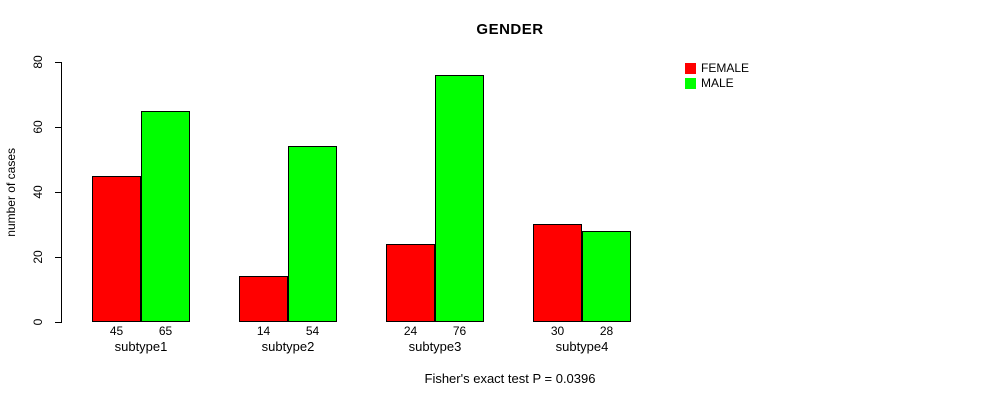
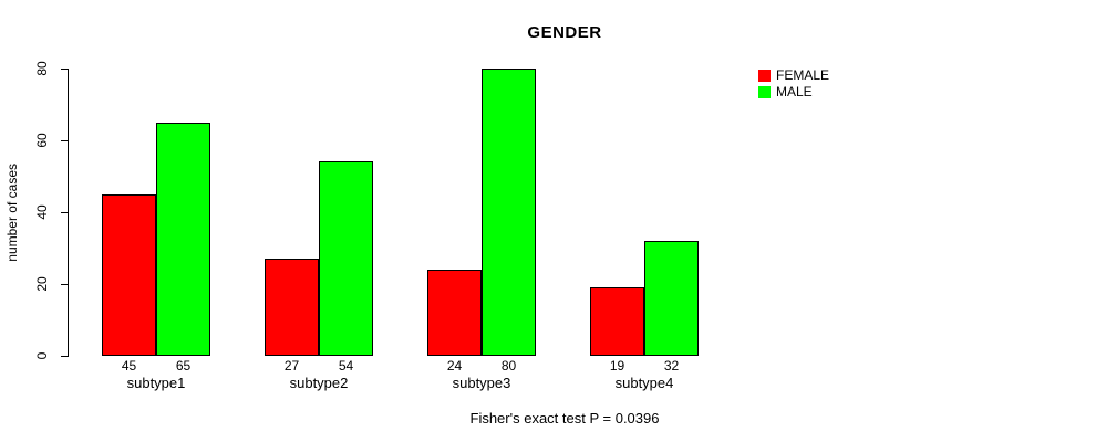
FEMALE/subtype2: 14 -> 27
MALE/subtype3: 76 -> 80
FEMALE/subtype4: 30 -> 19
MALE/subtype4: 28 -> 32
